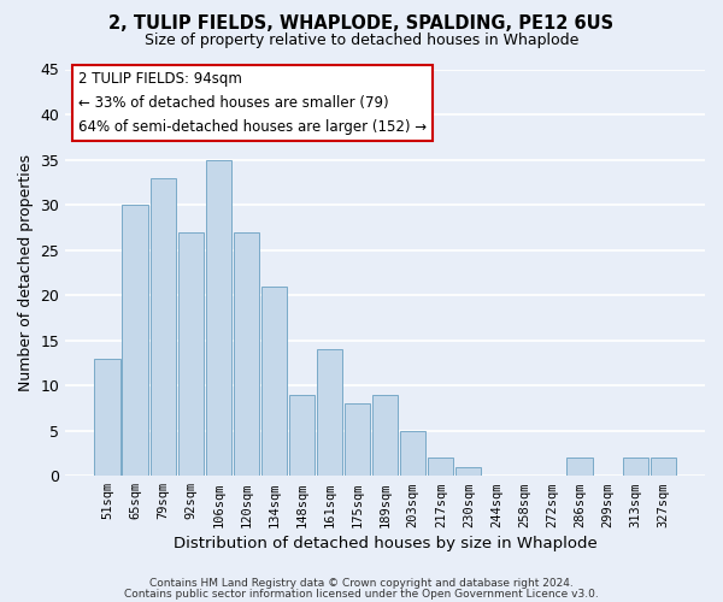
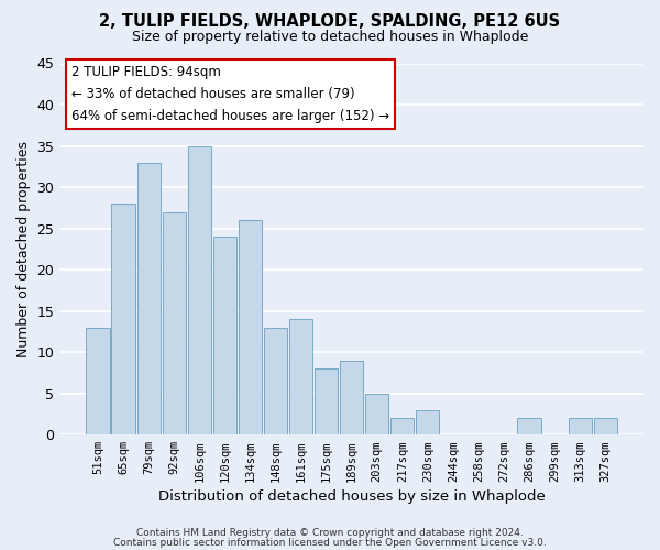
65sqm: 30 -> 28
120sqm: 27 -> 24
134sqm: 21 -> 26
148sqm: 9 -> 13
230sqm: 1 -> 3
